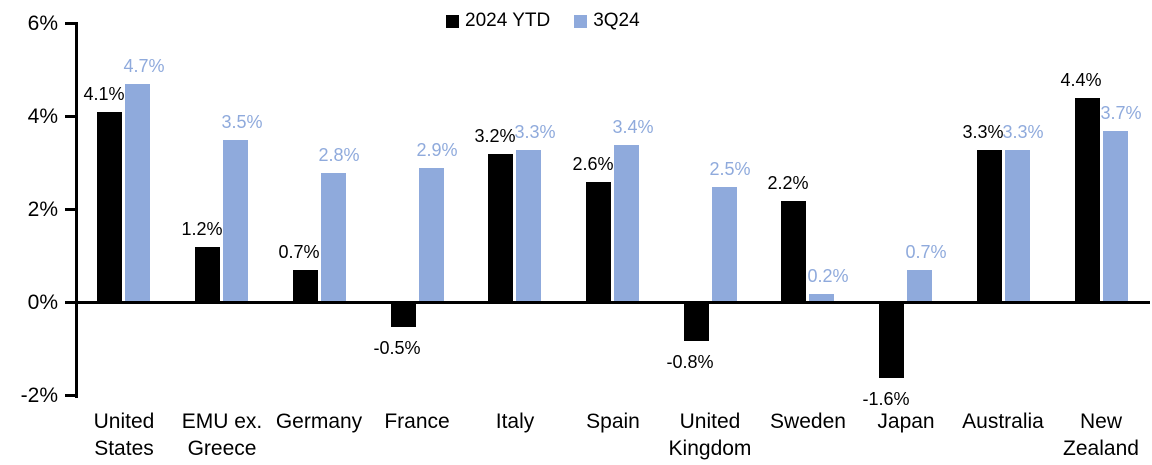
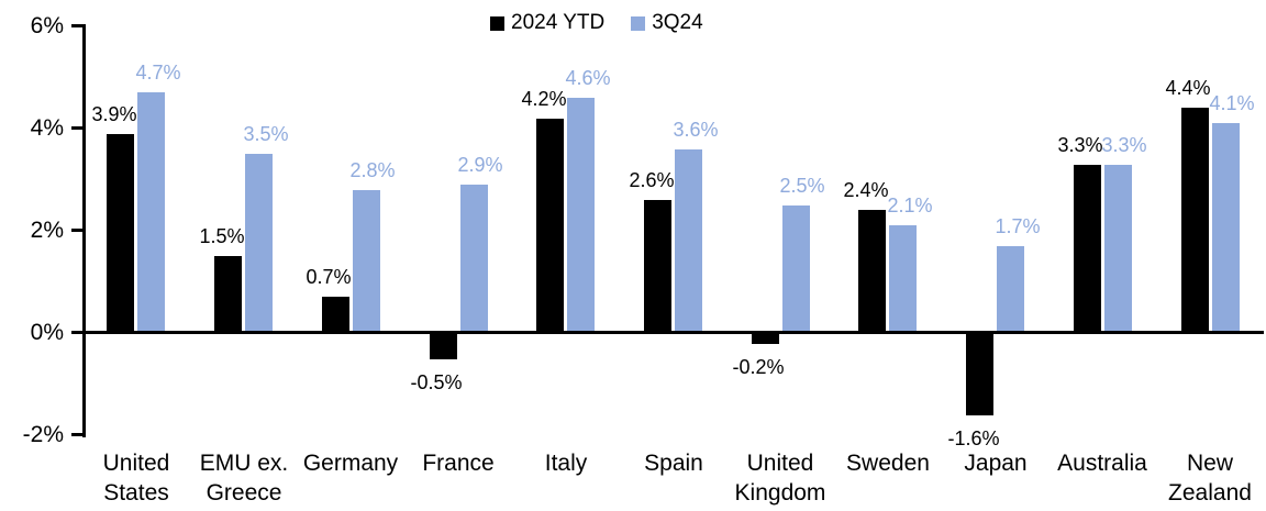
2024 YTD/United States: 4.1% -> 3.9%
2024 YTD/EMU ex. Greece: 1.2% -> 1.5%
2024 YTD/Italy: 3.2% -> 4.2%
3Q24/Italy: 3.3% -> 4.6%
3Q24/Spain: 3.4% -> 3.6%
2024 YTD/United Kingdom: -0.8% -> -0.2%
2024 YTD/Sweden: 2.2% -> 2.4%
3Q24/Sweden: 0.2% -> 2.1%
3Q24/Japan: 0.7% -> 1.7%
3Q24/New Zealand: 3.7% -> 4.1%
